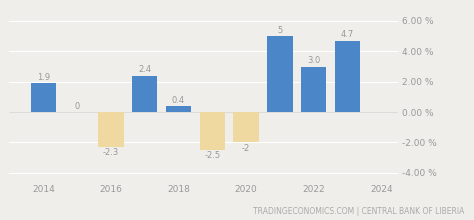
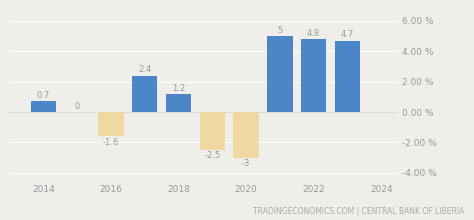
2014: 1.9 -> 0.7
2016: -2.3 -> -1.6
2018: 0.4 -> 1.2
2020: -2 -> -3
2022: 3.0 -> 4.8
